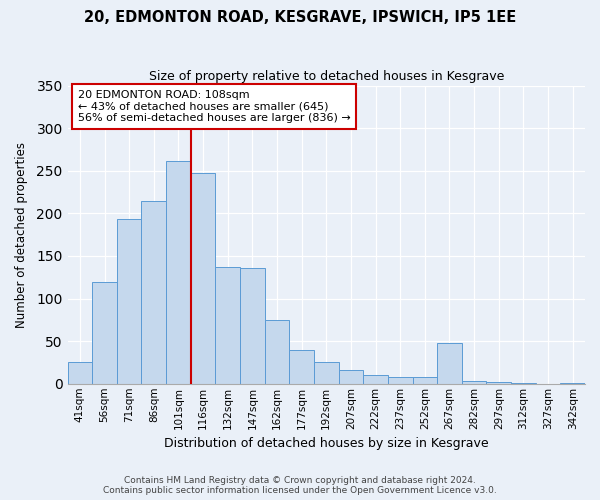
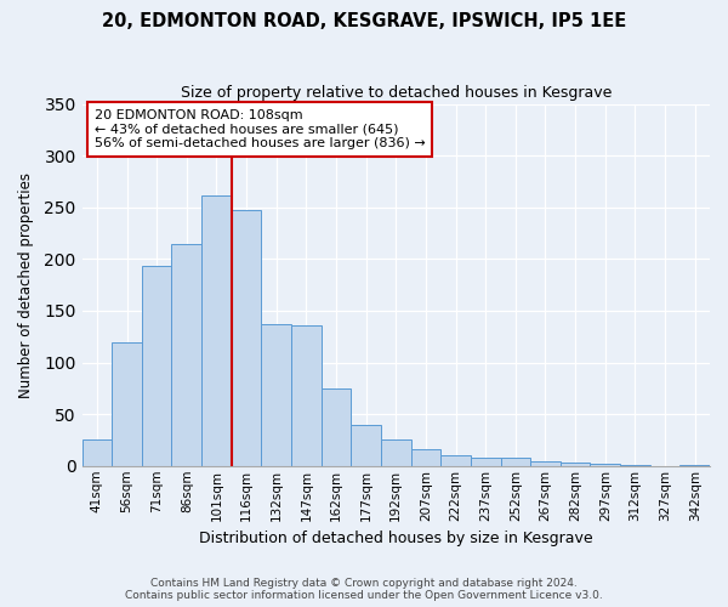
267sqm: 48 -> 5
